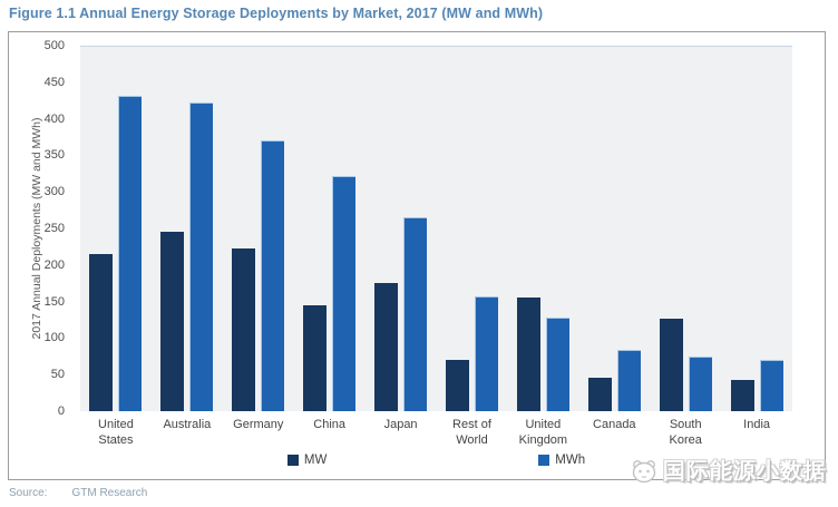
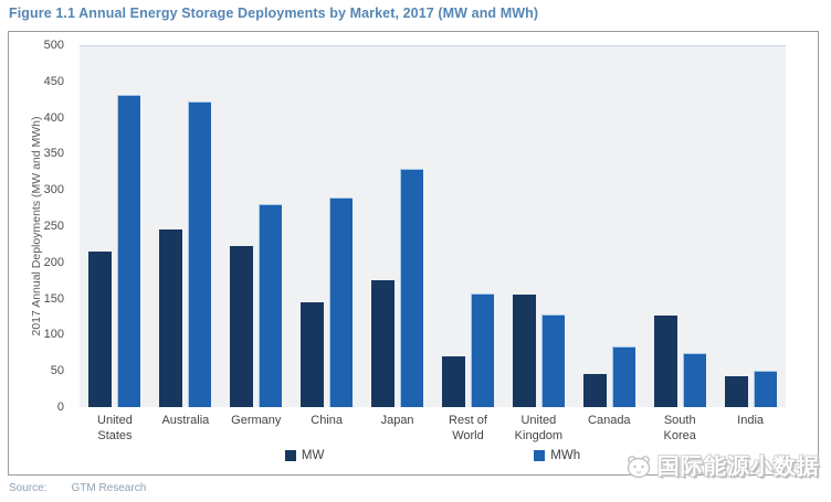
MWh/Germany: 370 -> 280
MWh/China: 320 -> 290
MWh/Japan: 270 -> 330
MWh/India: 70 -> 50
